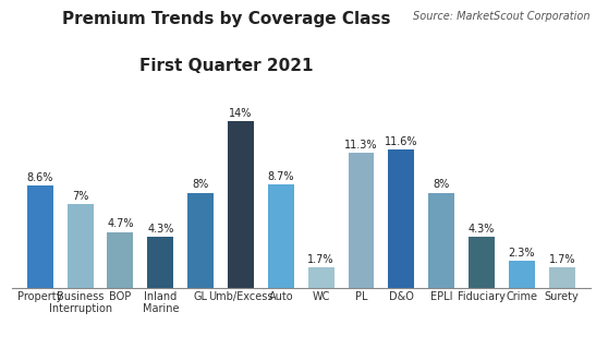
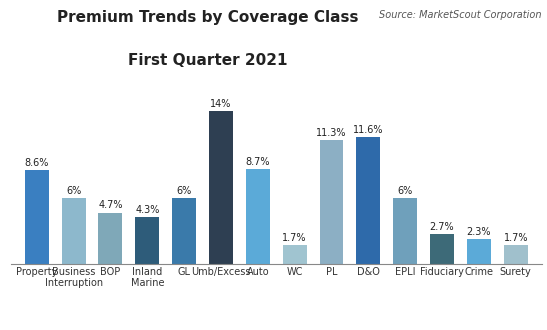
Business Interruption: 7% -> 6%
GL: 8% -> 6%
EPLI: 8% -> 6%
Fiduciary: 4.3% -> 2.7%
